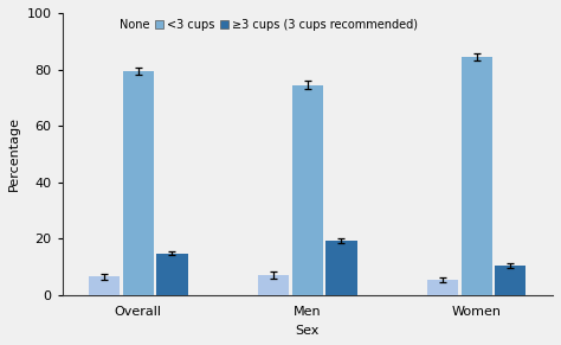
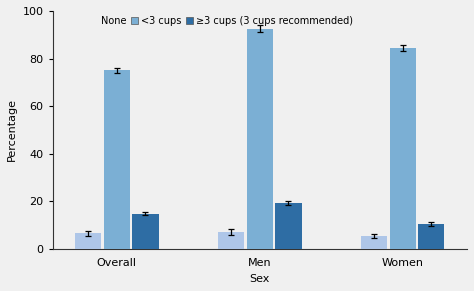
<3 cups/Overall: 79.5 -> 75.0
<3 cups/Men: 74.5 -> 92.5
